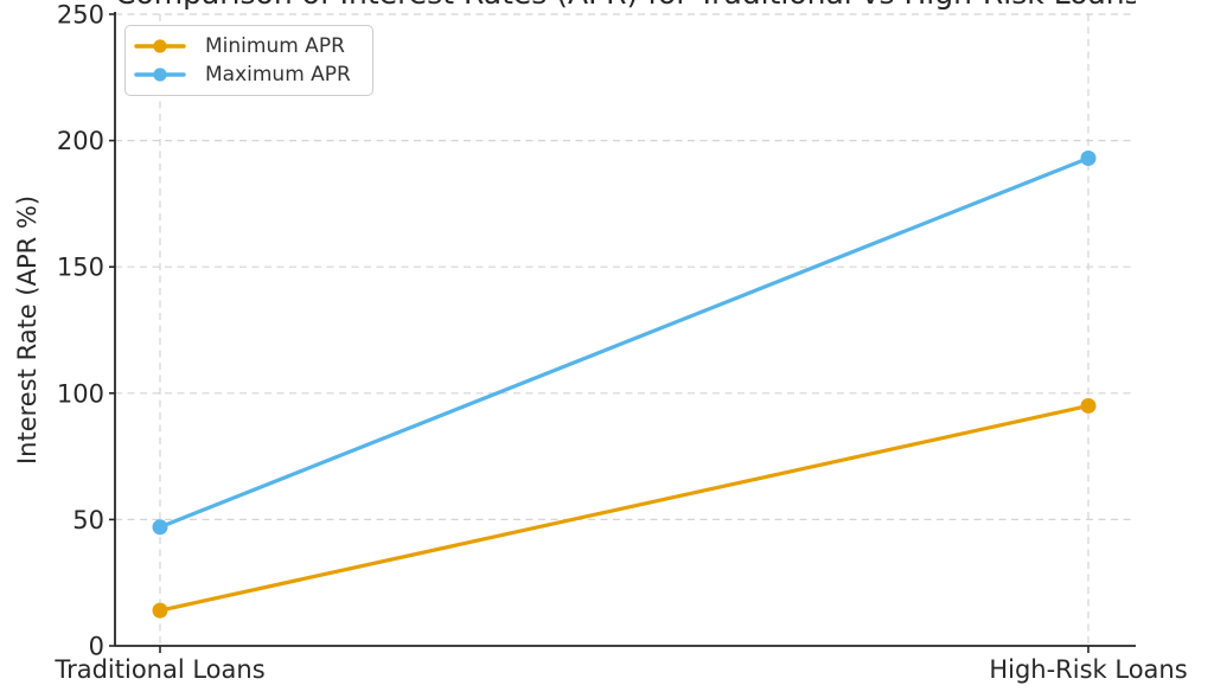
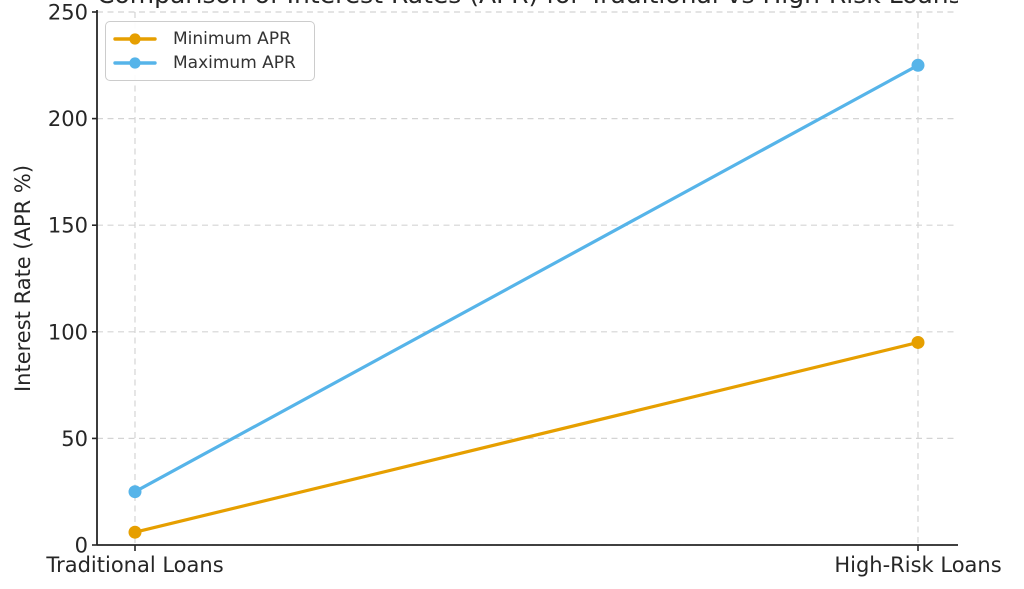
Minimum APR/Traditional Loans: 14 -> 6
Maximum APR/Traditional Loans: 47 -> 25
Maximum APR/High-Risk Loans: 193 -> 225
